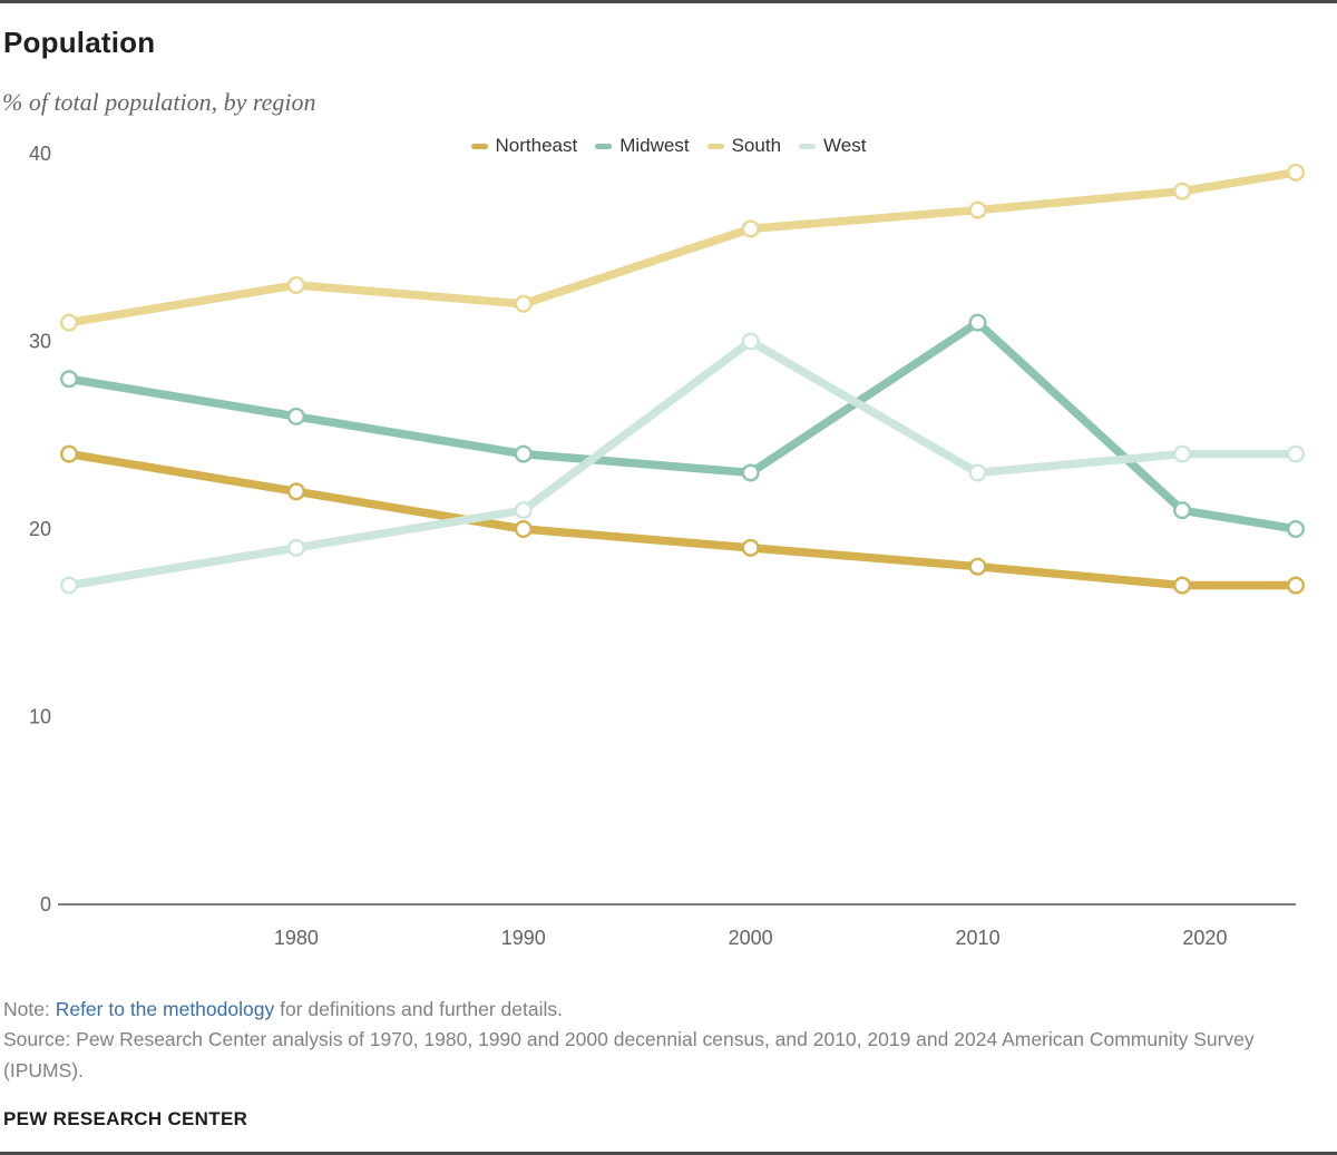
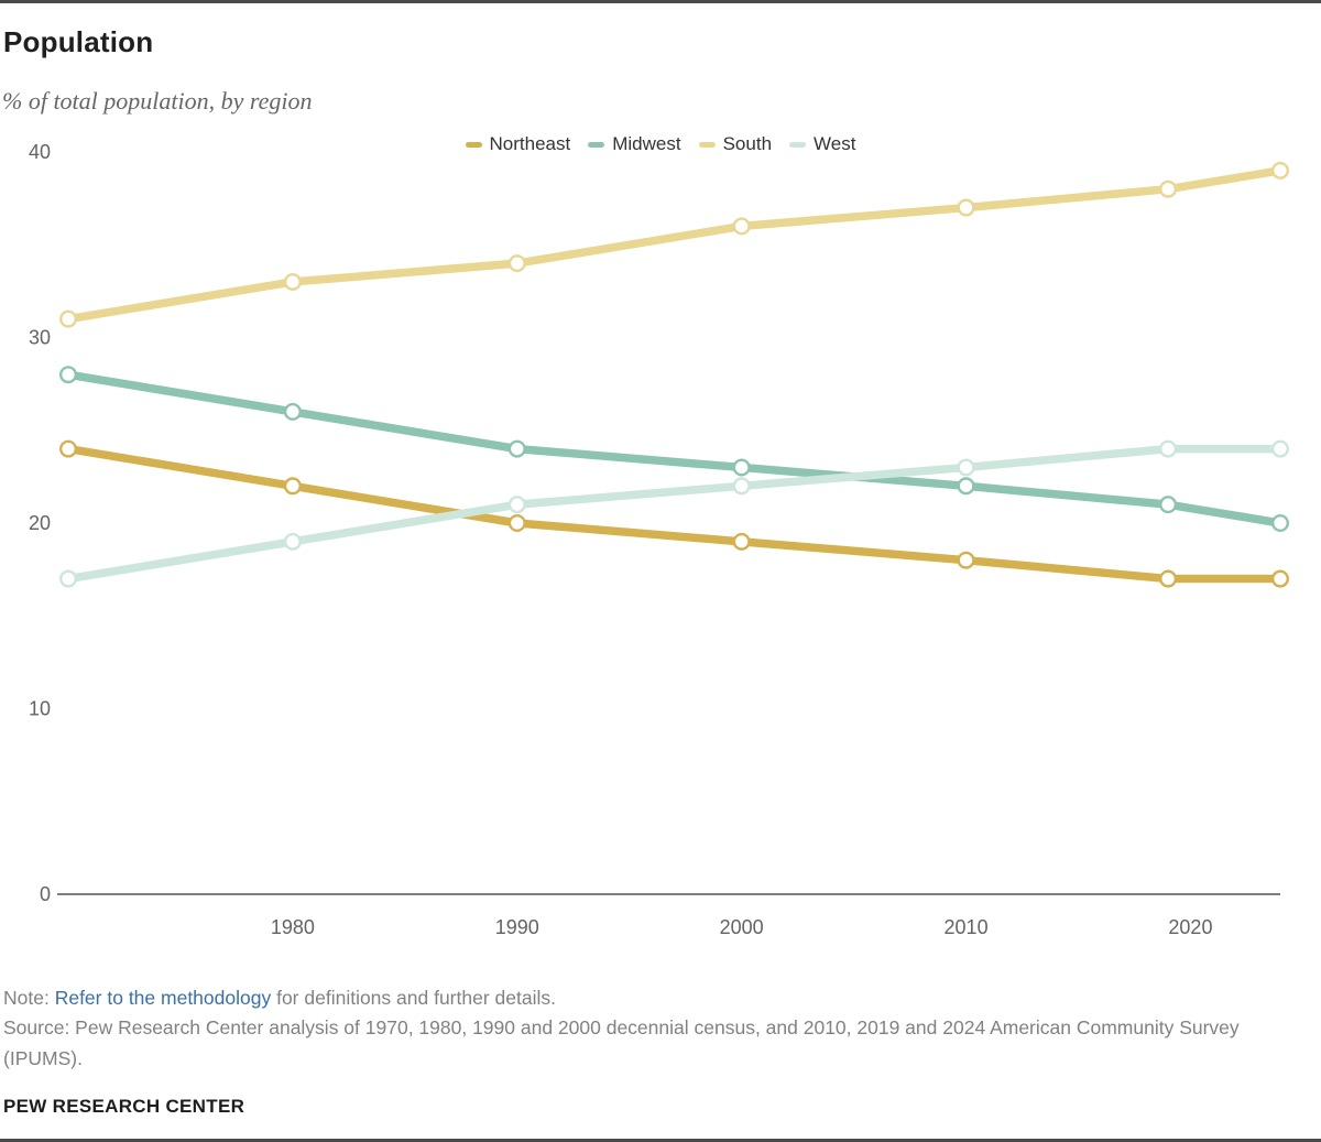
South/1990: 32 -> 34
West/2000: 30 -> 22
Midwest/2010: 31 -> 22
